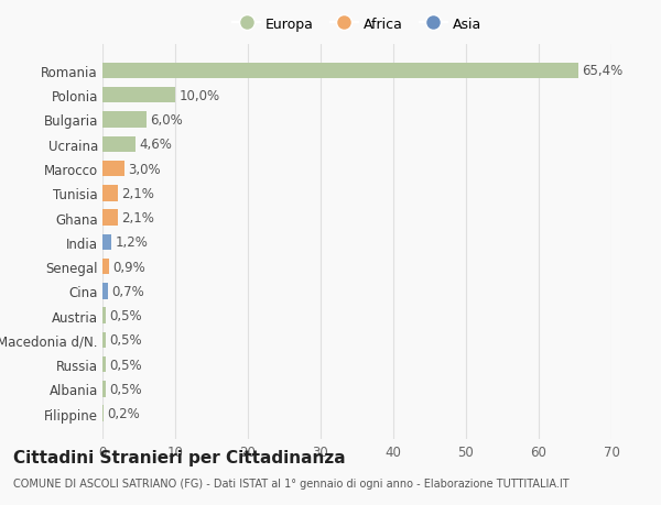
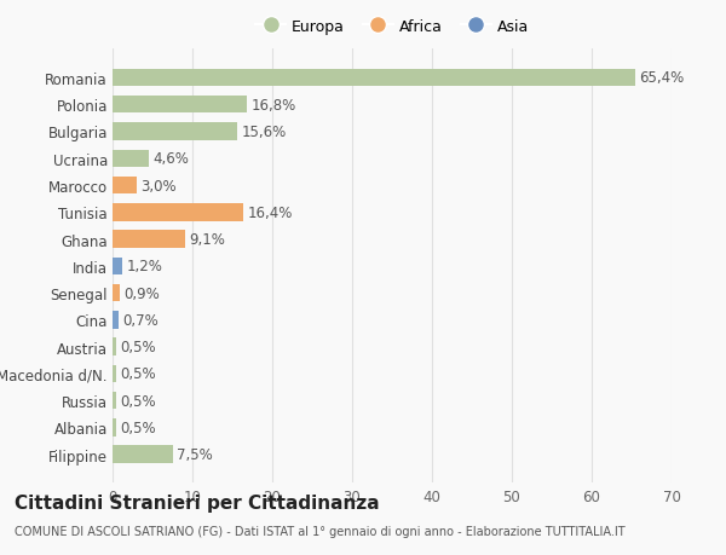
Polonia: 10,0% -> 16,8%
Bulgaria: 6,0% -> 15,6%
Tunisia: 2,1% -> 16,4%
Ghana: 2,1% -> 9,1%
Filippine: 0,2% -> 7,5%
